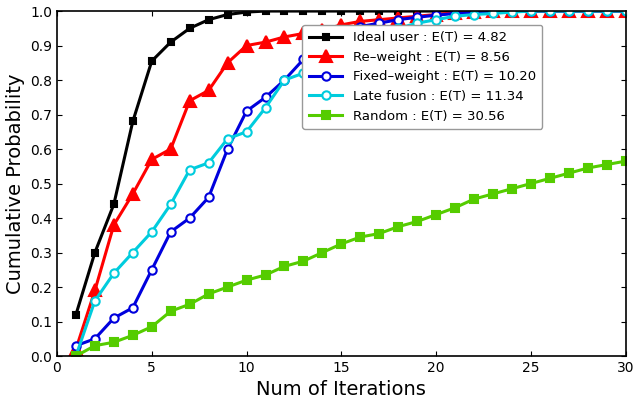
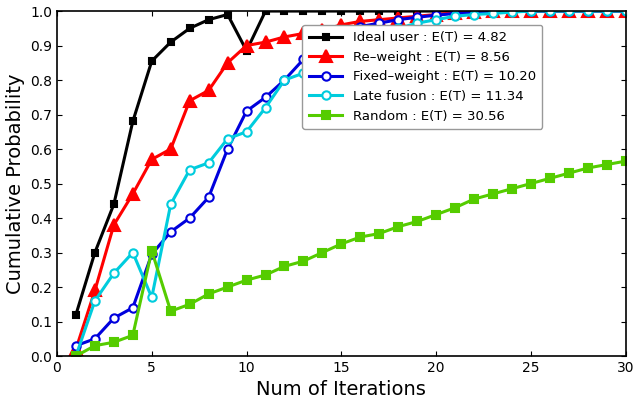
Fixed–weight : E(T) = 10.20/5: 0.250 -> 0.295
Late fusion : E(T) = 11.34/5: 0.360 -> 0.170
Random : E(T) = 30.56/5: 0.085 -> 0.305
Ideal user : E(T) = 4.82/10: 0.997 -> 0.885
